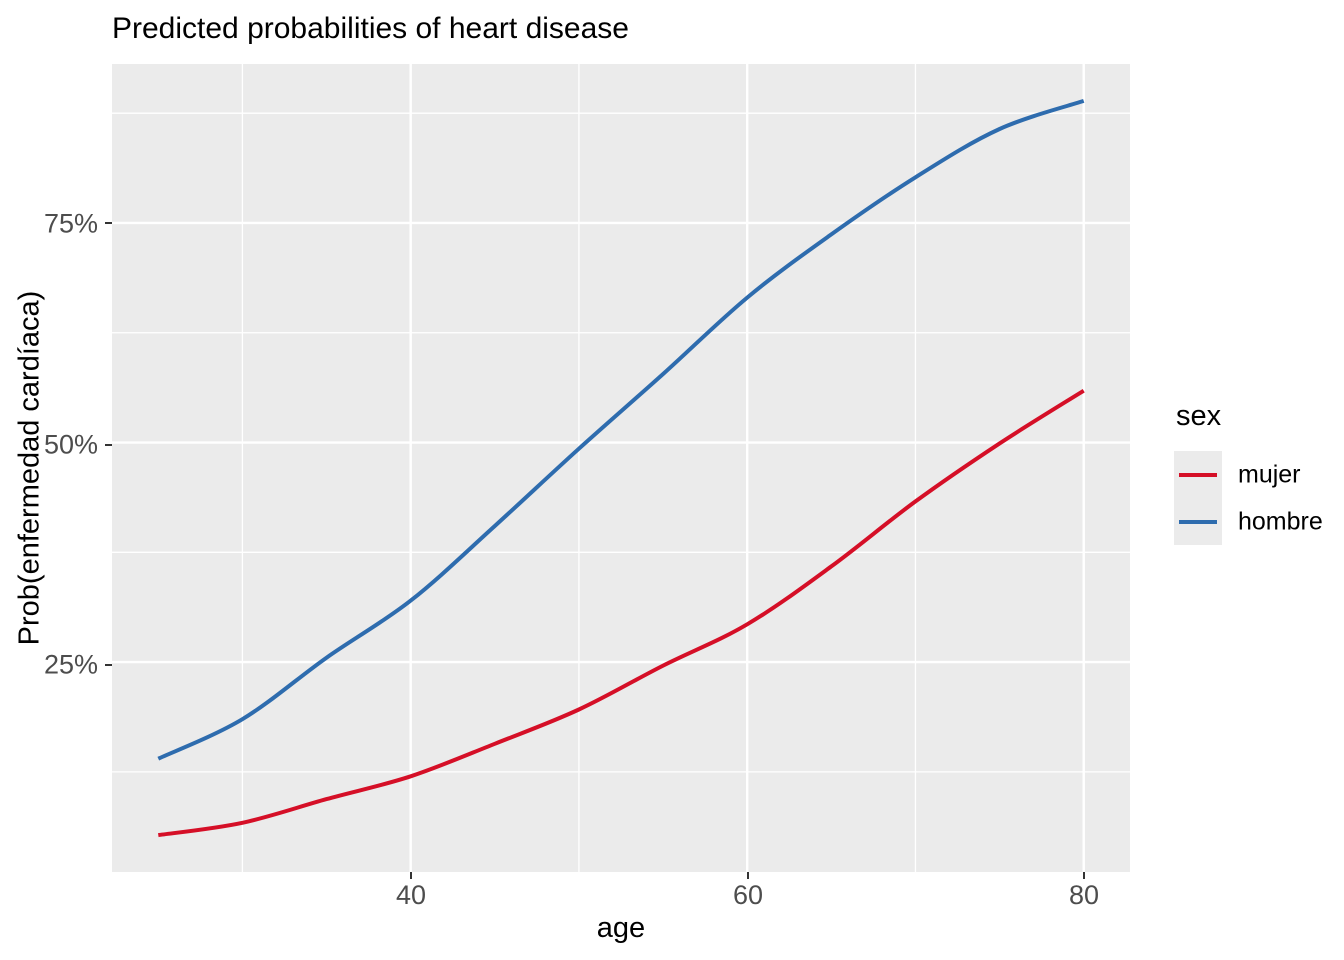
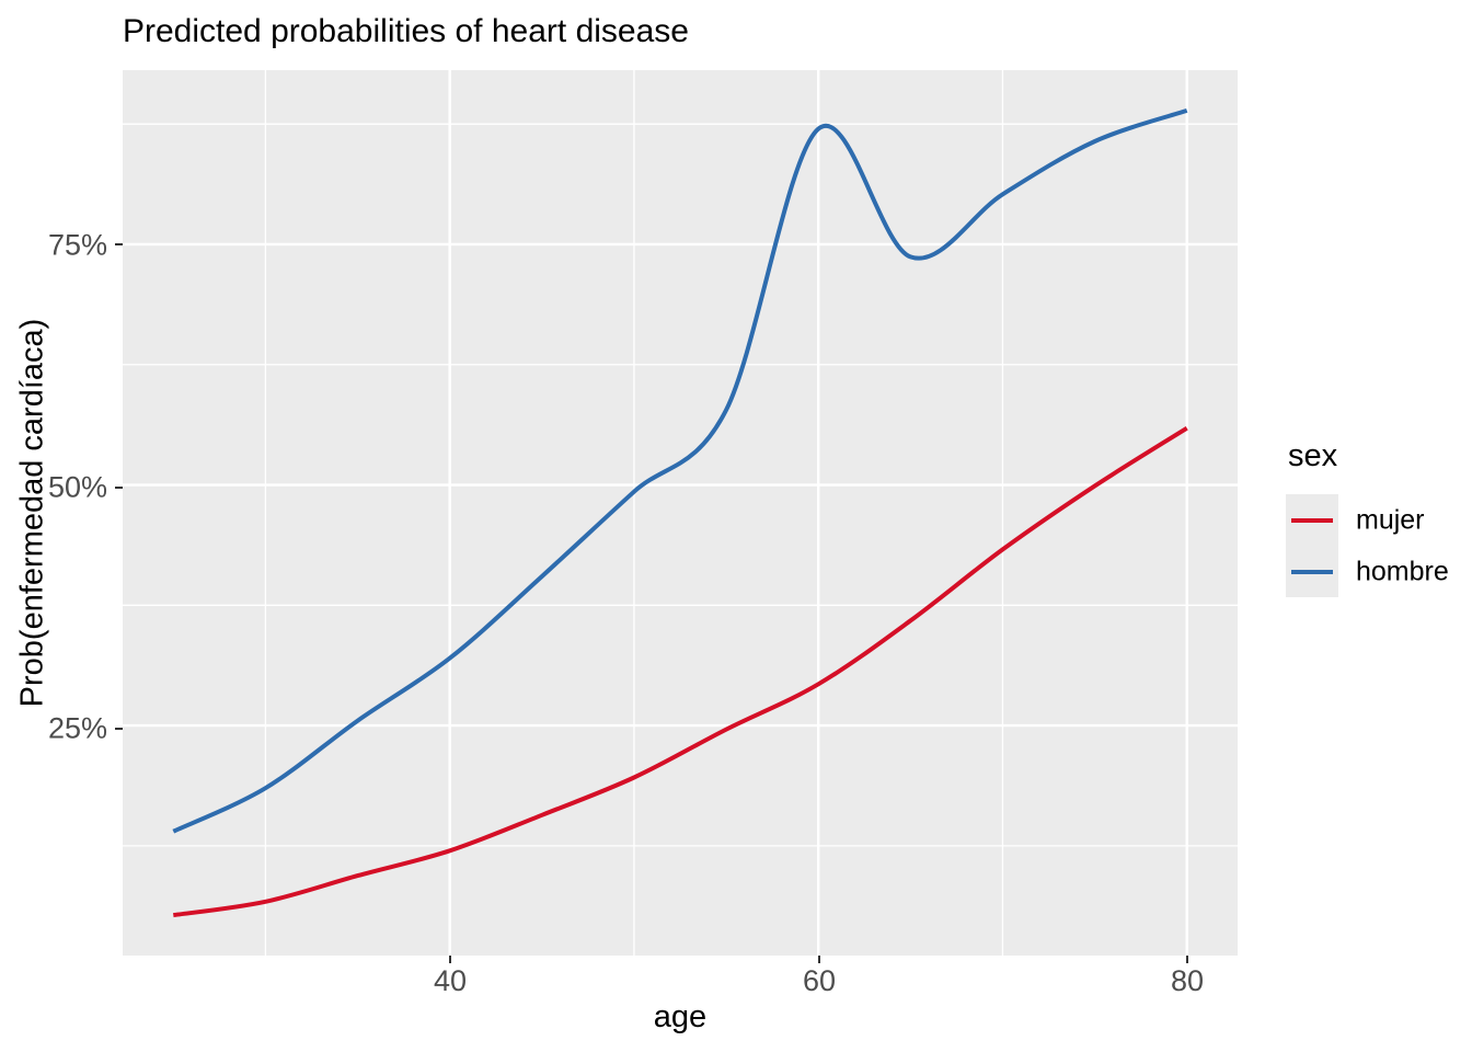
hombre/60: 66% -> 87%
